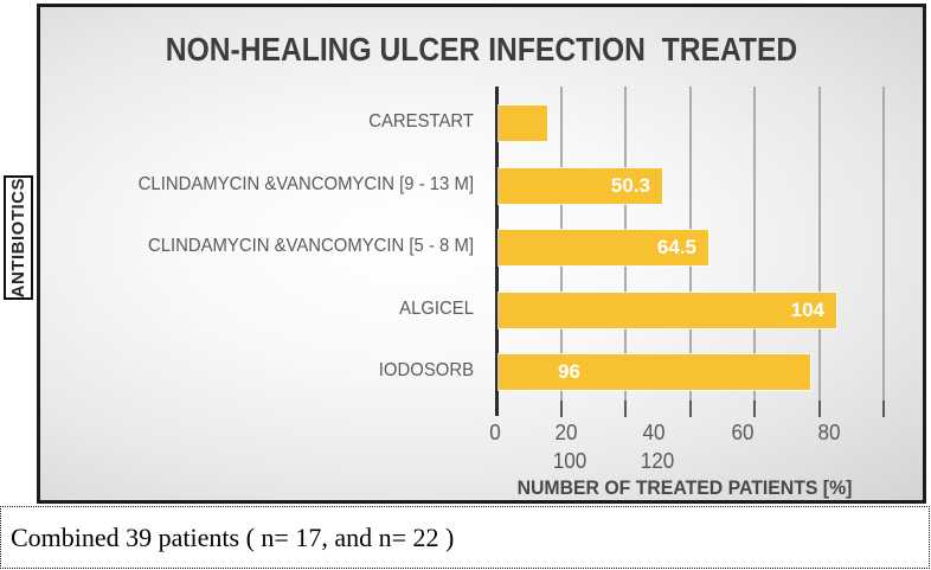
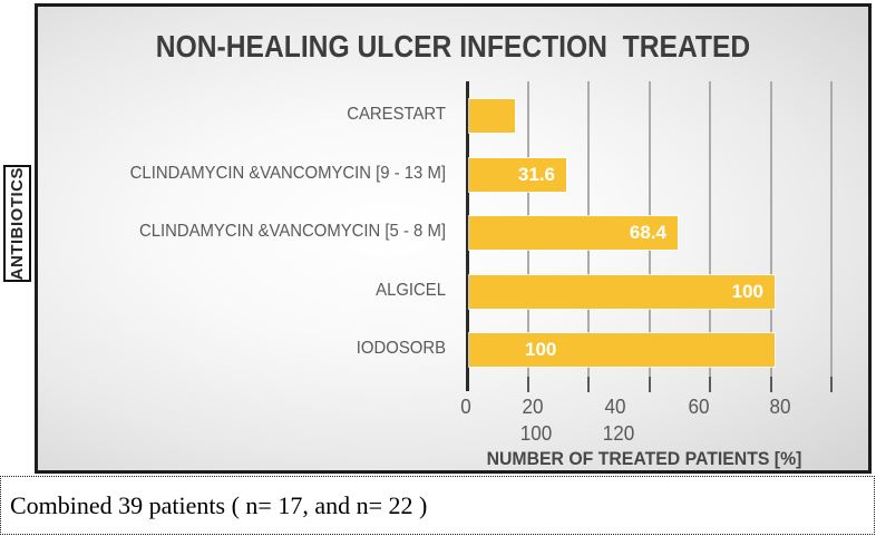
CLINDAMYCIN &VANCOMYCIN [9 - 13 M]: 50.3 -> 31.6
CLINDAMYCIN &VANCOMYCIN [5 - 8 M]: 64.5 -> 68.4
ALGICEL: 104 -> 100
IODOSORB: 96 -> 100
